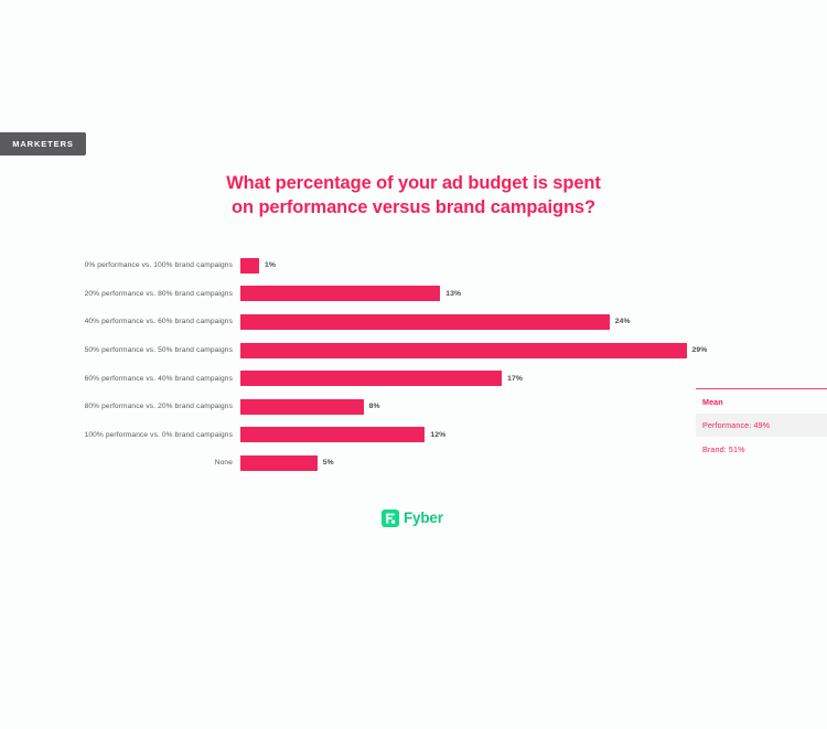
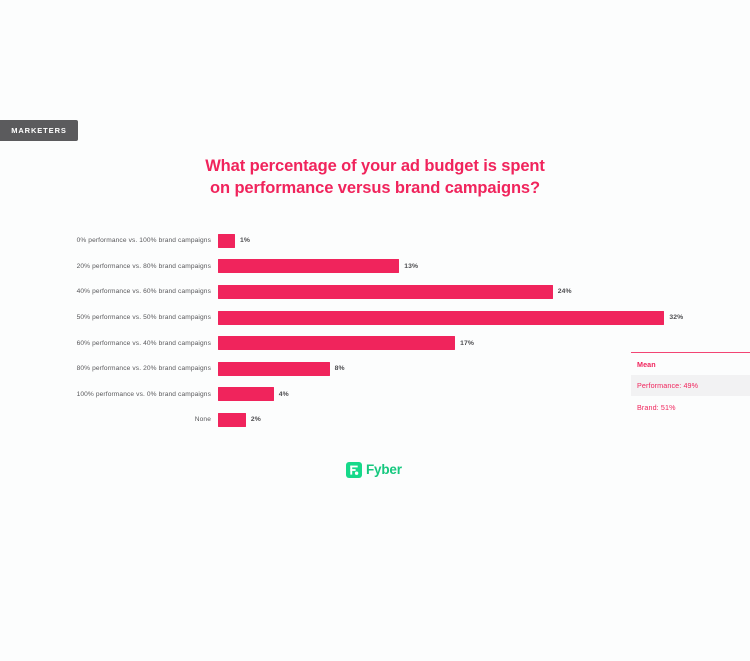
50% performance vs. 50% brand campaigns: 29% -> 32%
100% performance vs. 0% brand campaigns: 12% -> 4%
None: 5% -> 2%
